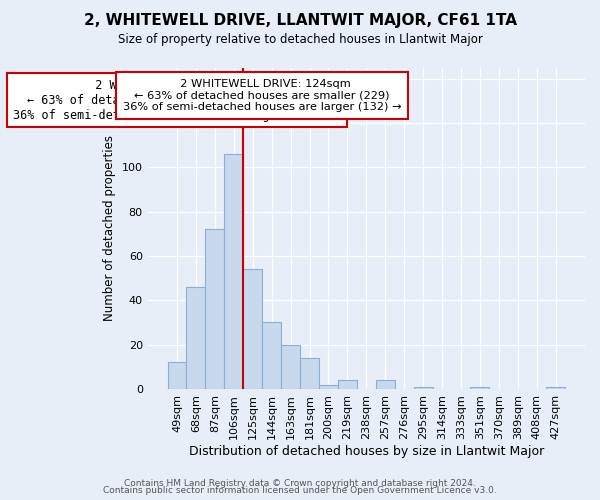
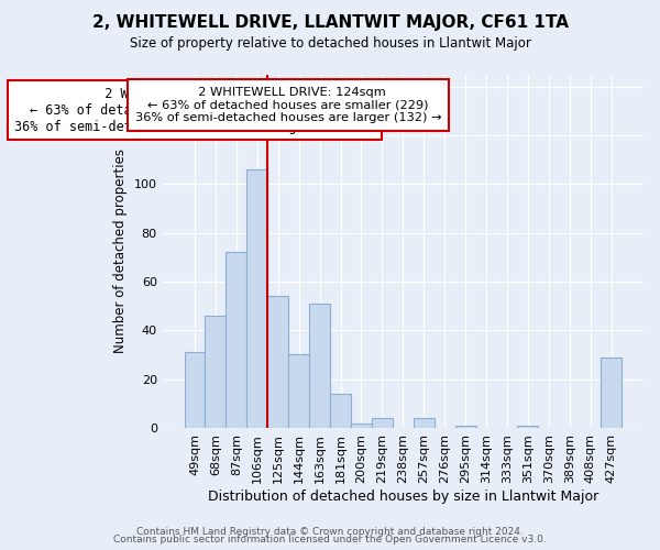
49sqm: 12 -> 31
163sqm: 20 -> 51
427sqm: 1 -> 29
